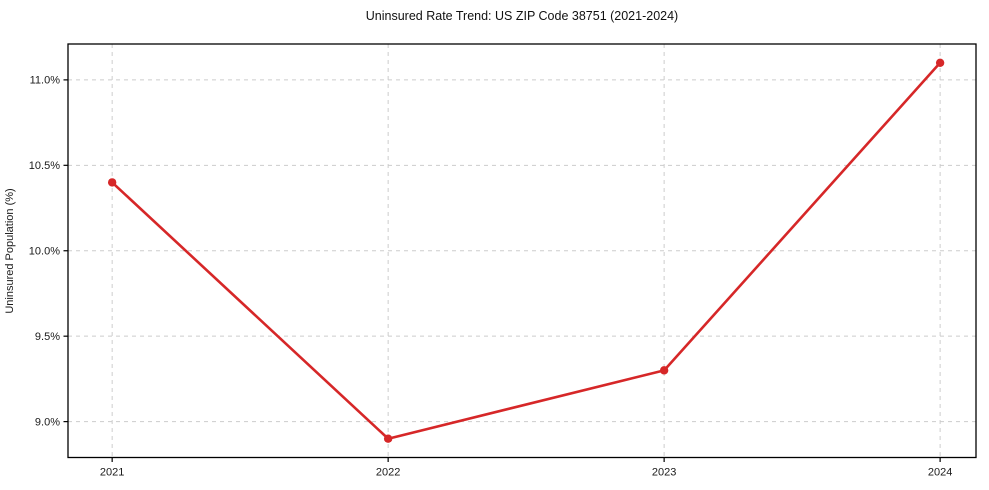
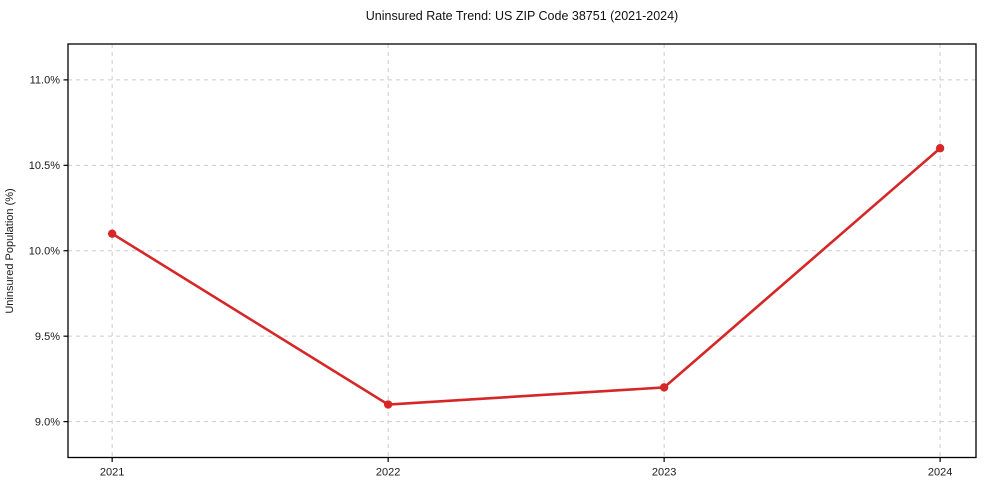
2021: 10.4% -> 10.1%
2022: 8.9% -> 9.1%
2023: 9.3% -> 9.2%
2024: 11.1% -> 10.6%
